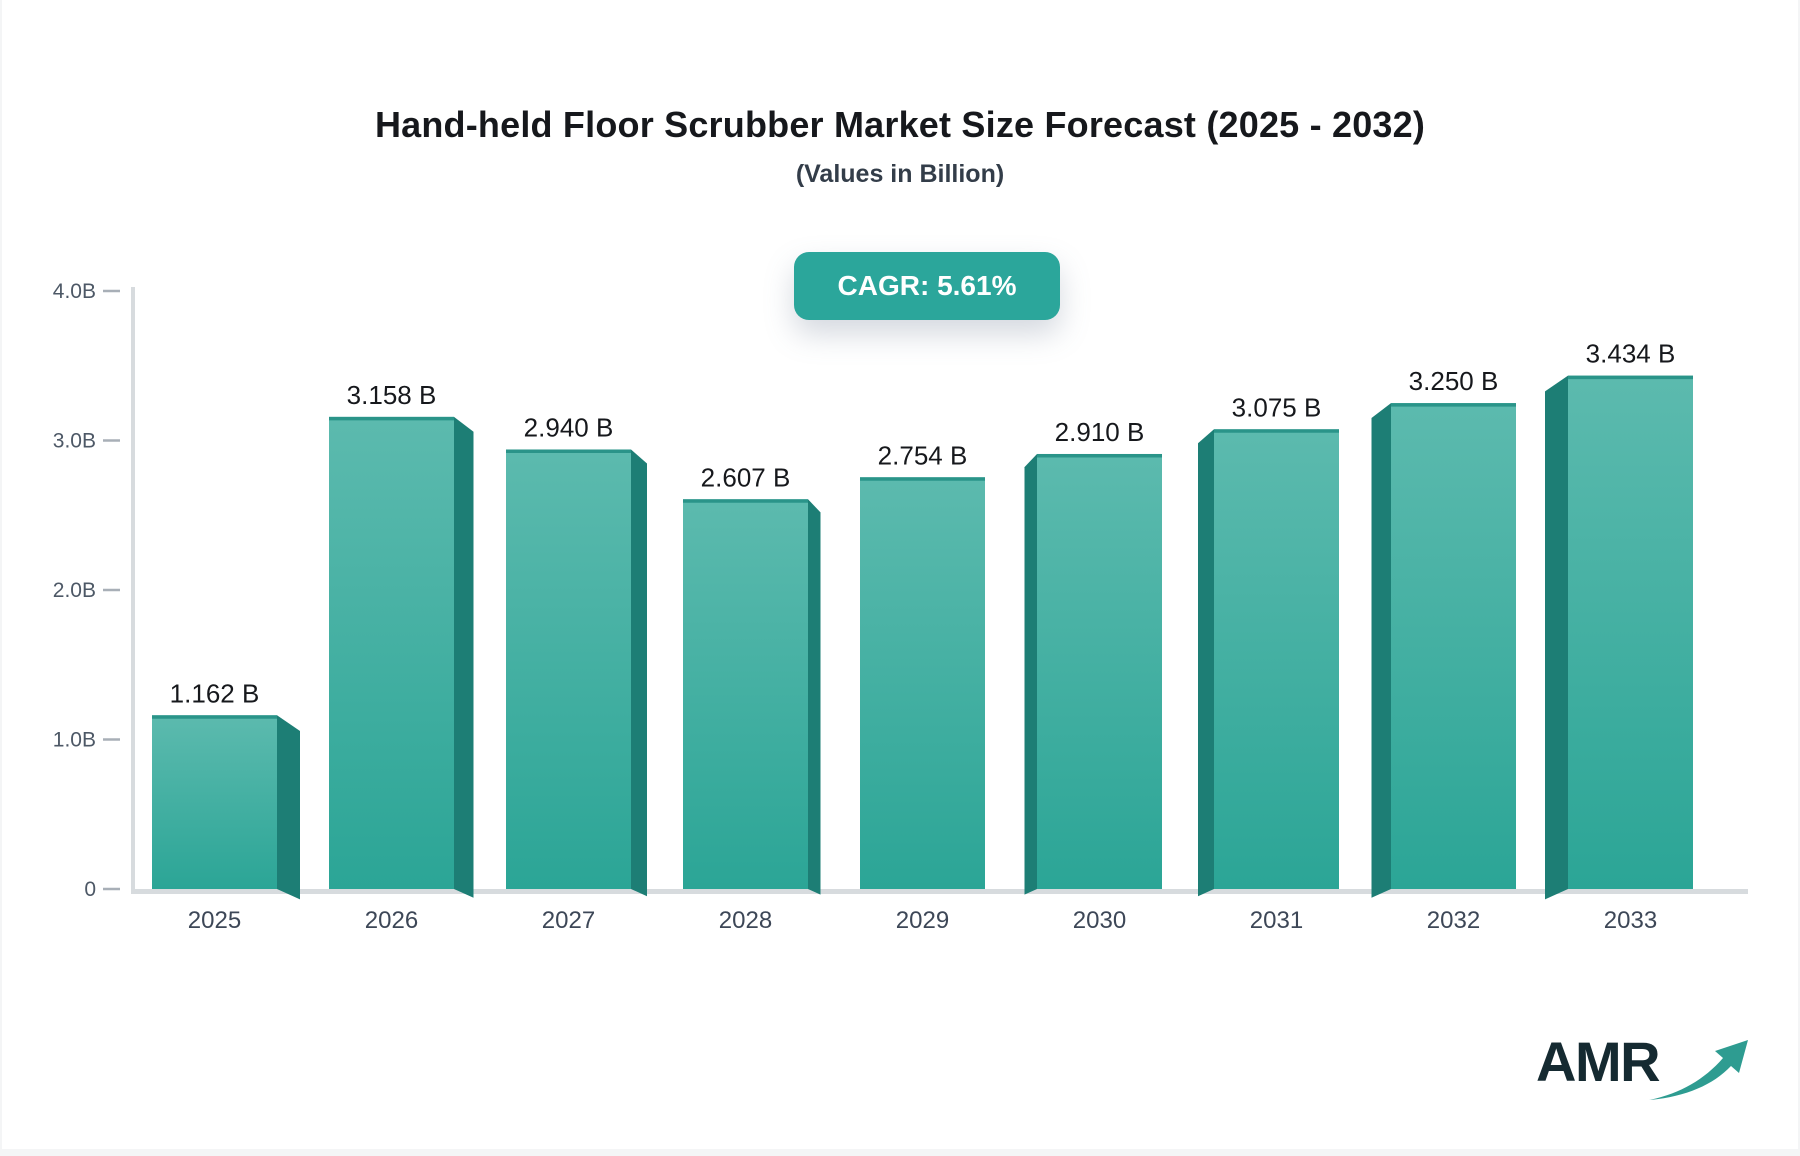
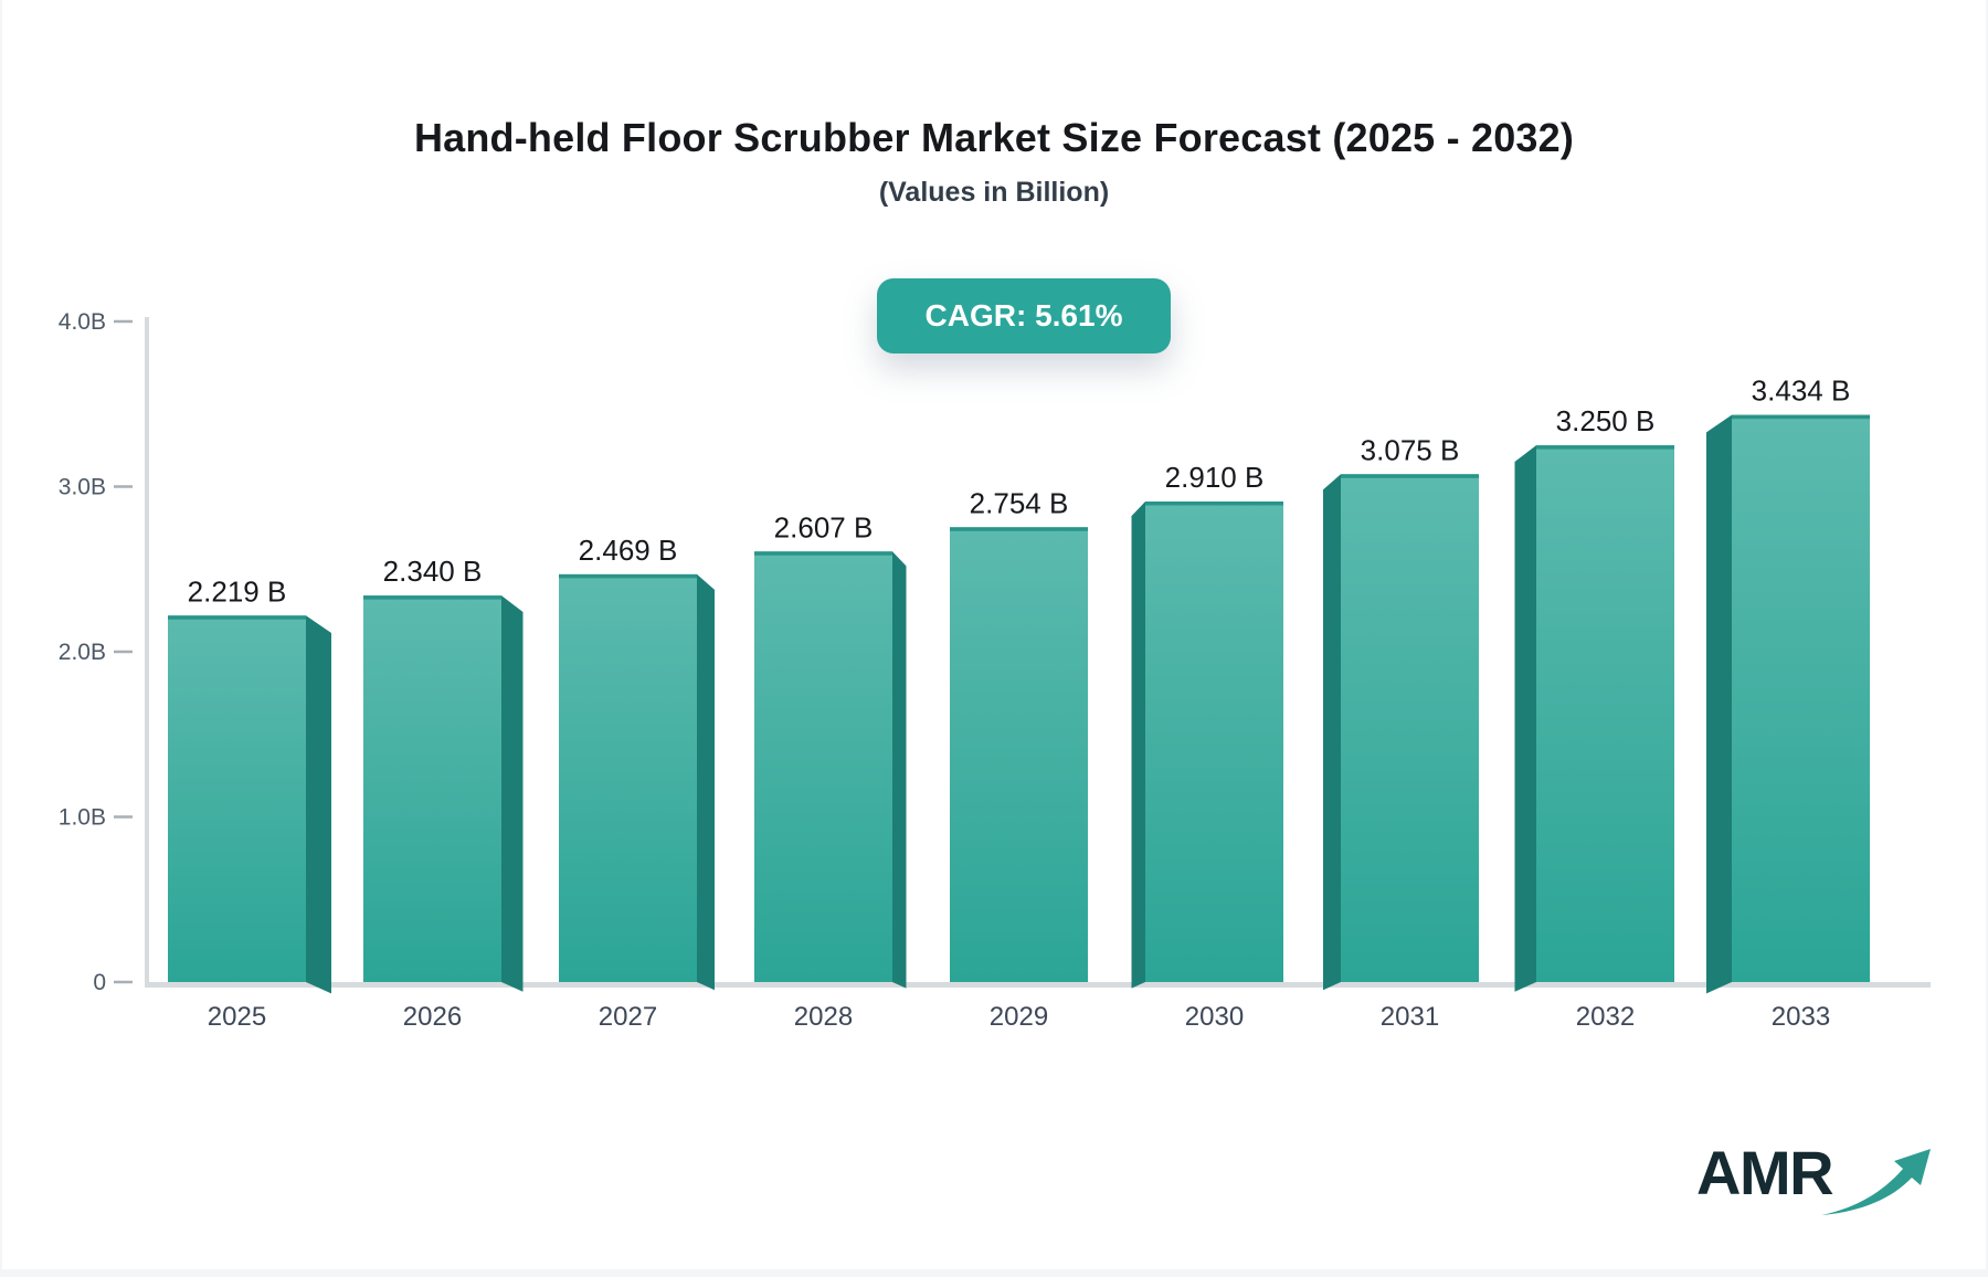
2025: 1.162 -> 2.219
2026: 3.158 -> 2.340
2027: 2.940 -> 2.469
